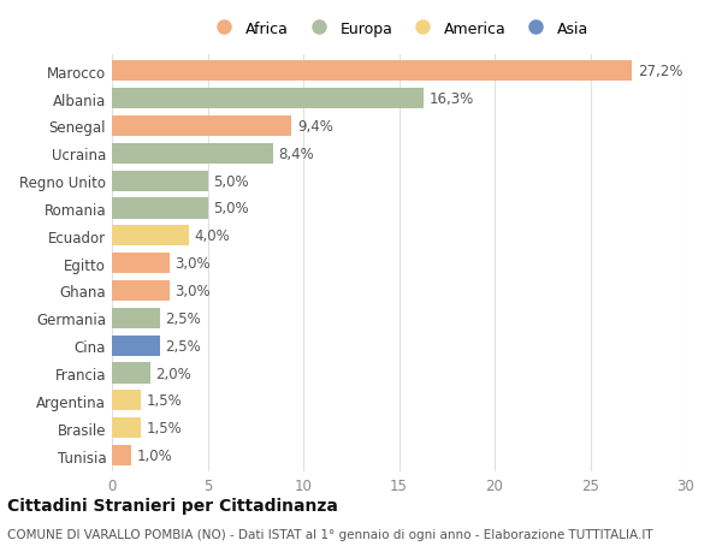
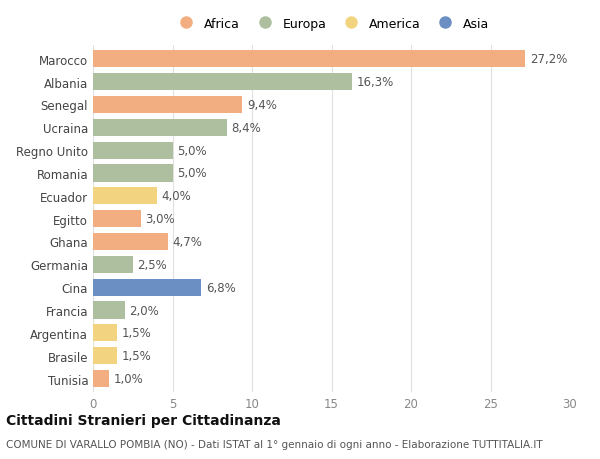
Ghana: 3,0% -> 4,7%
Cina: 2,5% -> 6,8%
